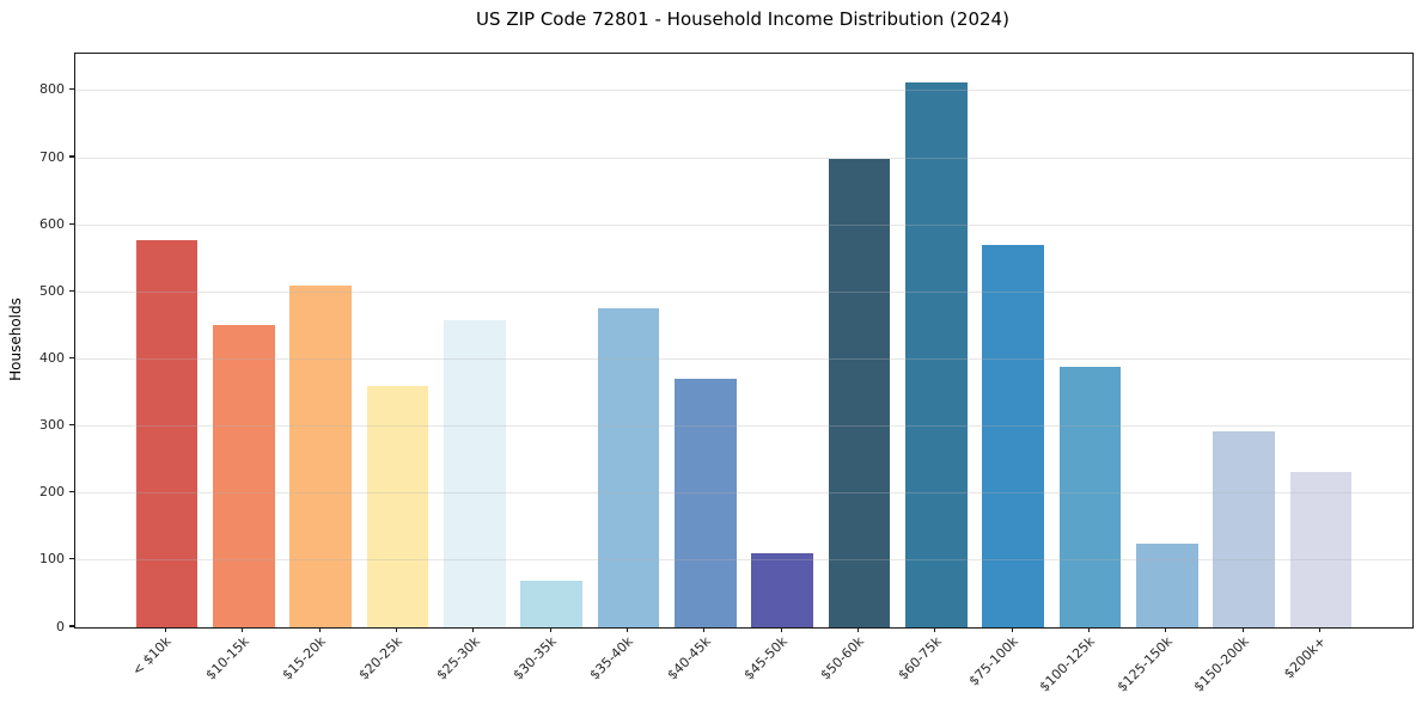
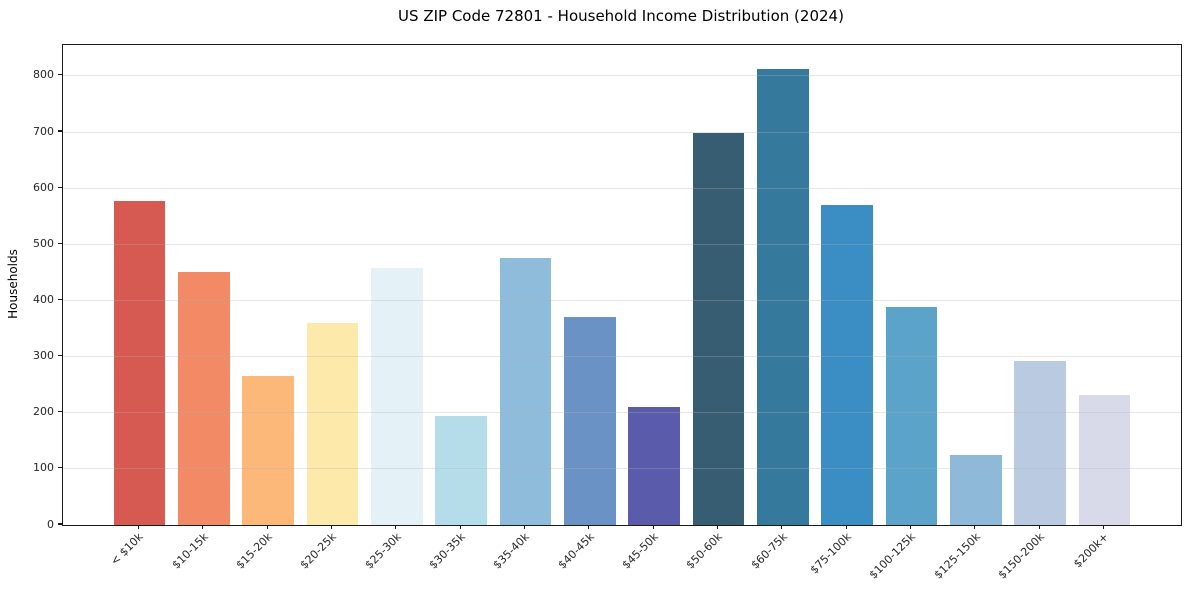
$15-20k: 510 -> 260
$30-35k: 70 -> 200
$45-50k: 110 -> 210
